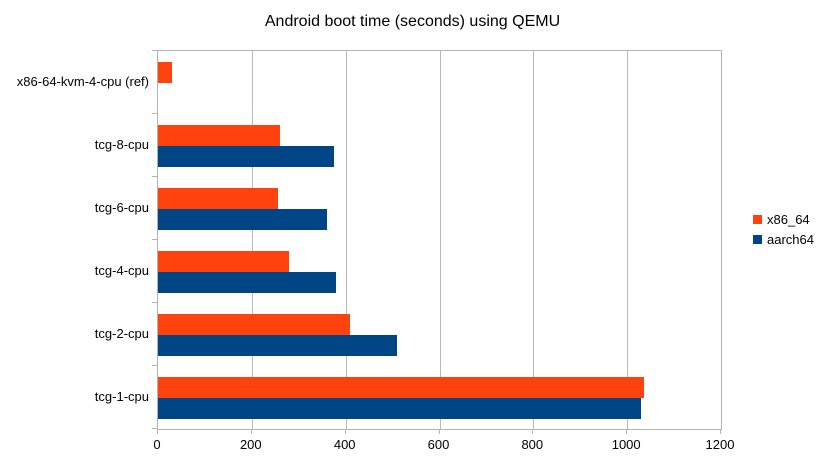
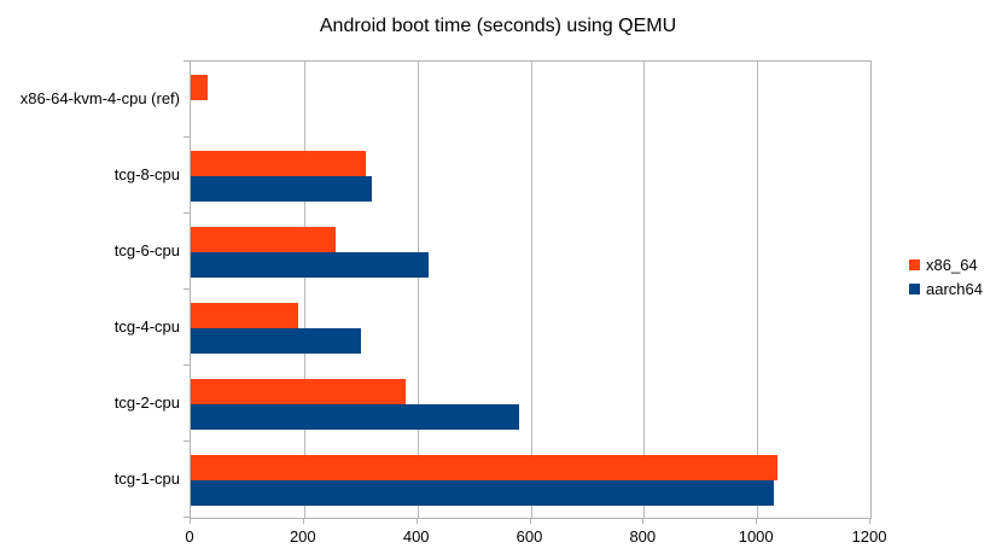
x86_64/tcg-8-cpu: 260 -> 310
aarch64/tcg-8-cpu: 380 -> 320
aarch64/tcg-6-cpu: 360 -> 420
x86_64/tcg-4-cpu: 280 -> 190
aarch64/tcg-4-cpu: 380 -> 300
x86_64/tcg-2-cpu: 410 -> 380
aarch64/tcg-2-cpu: 510 -> 580
